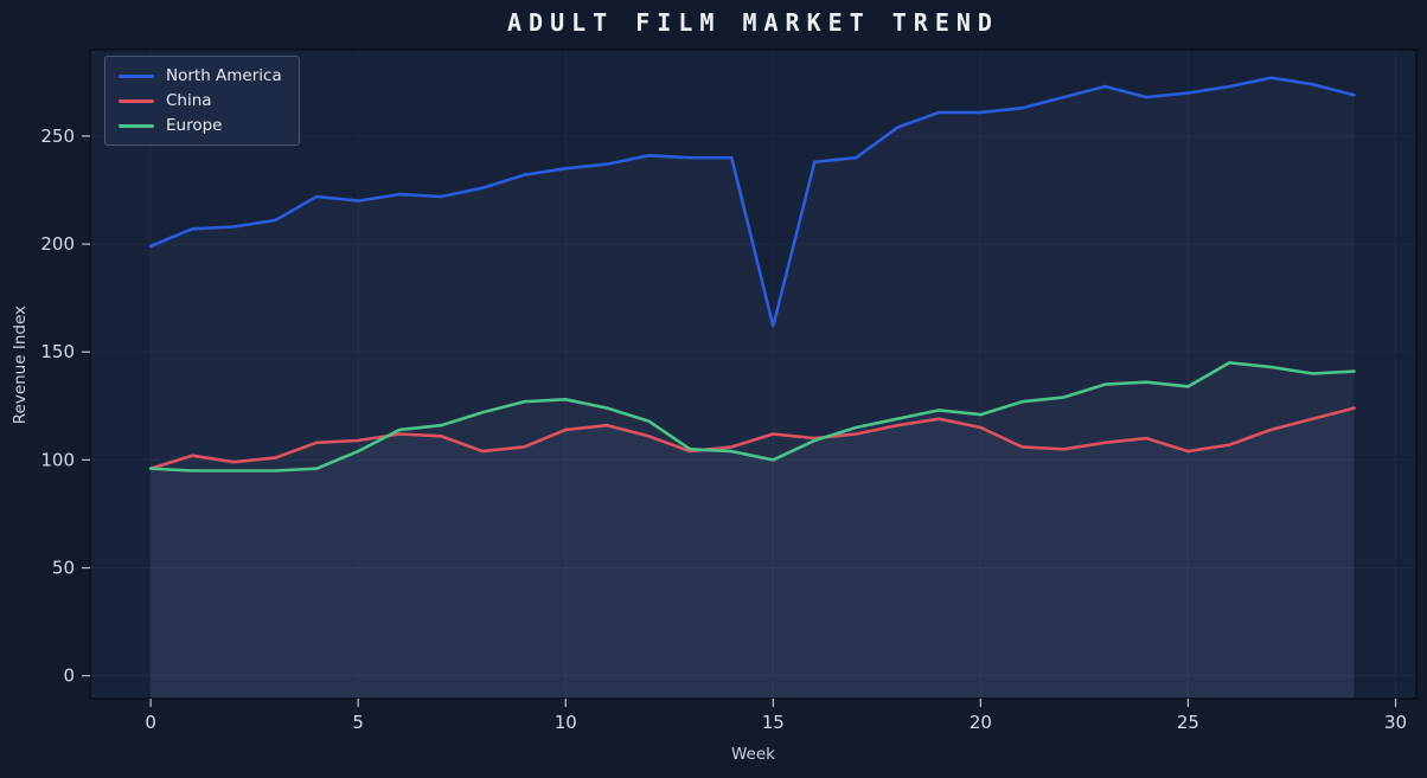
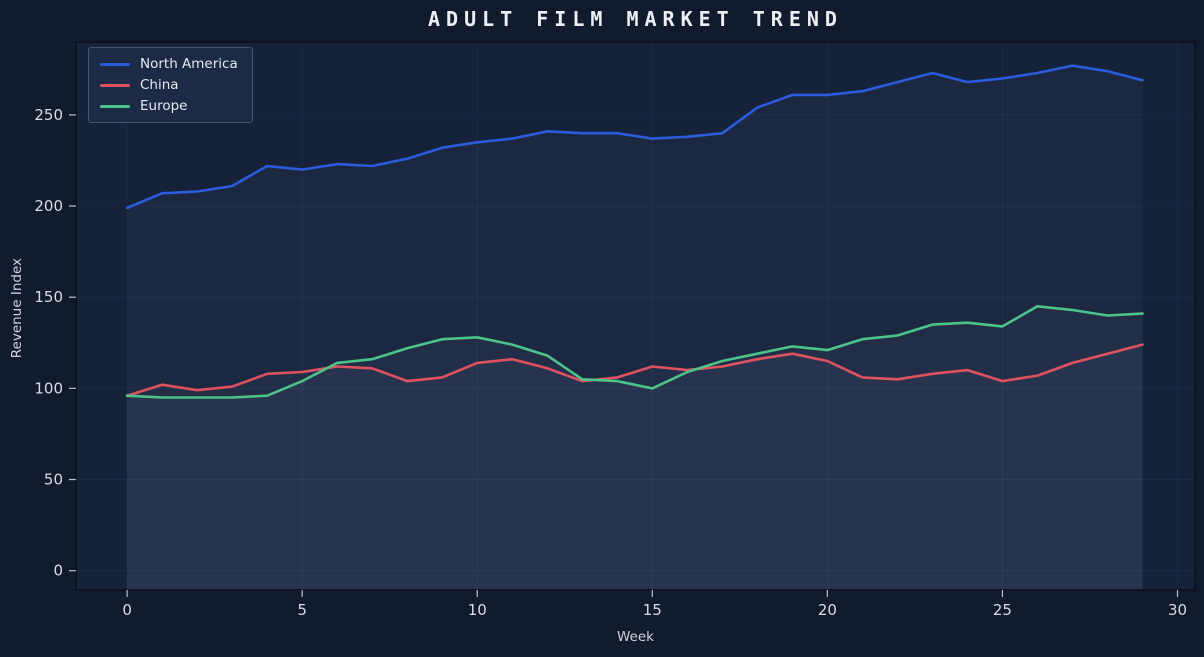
North America/15: 162 -> 237
